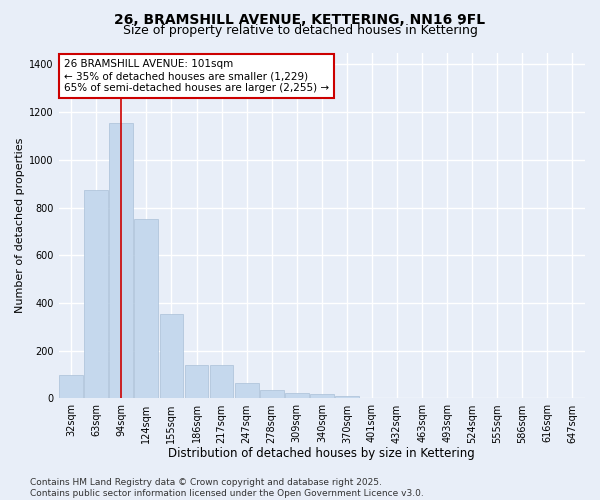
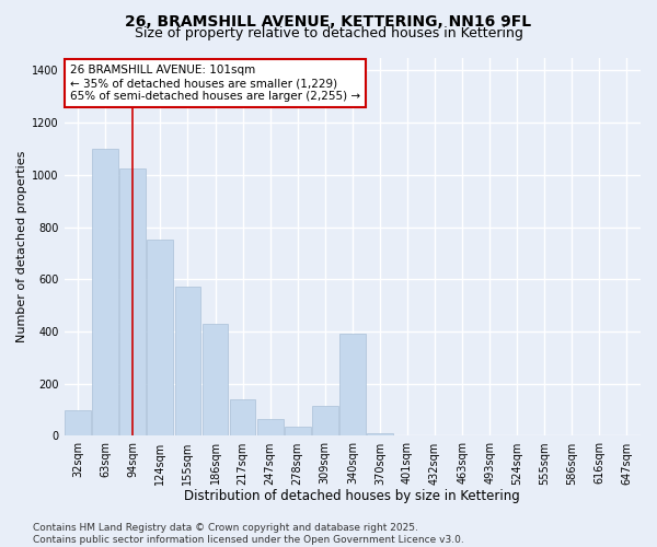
63sqm: 875 -> 1100
94sqm: 1155 -> 1025
155sqm: 355 -> 570
186sqm: 140 -> 430
309sqm: 25 -> 115
340sqm: 18 -> 390
